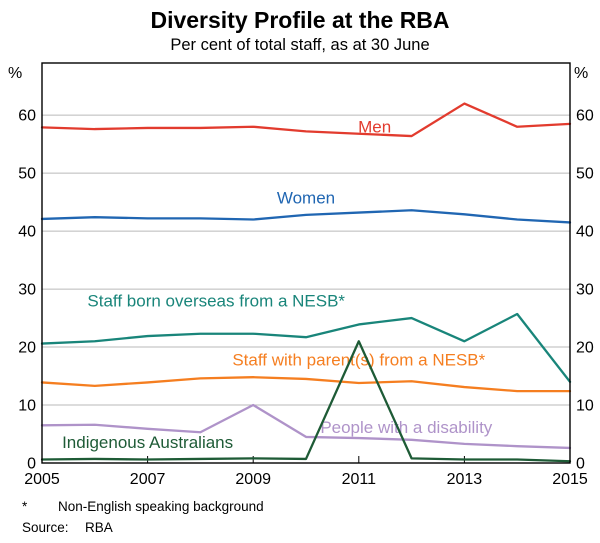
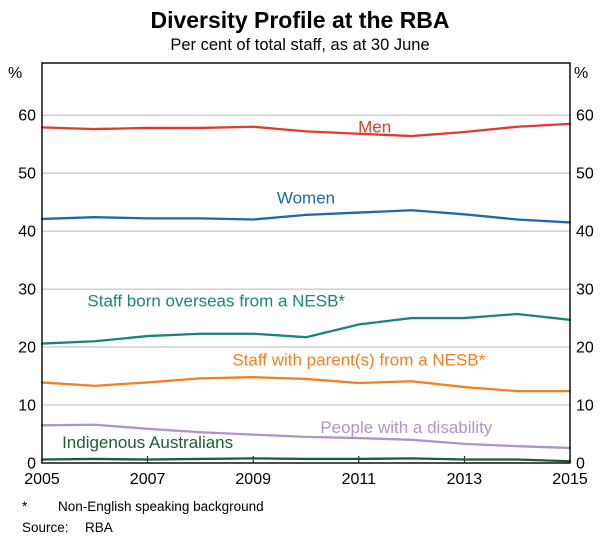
People with a disability/2009: 10 -> 5
Indigenous Australians/2011: 21 -> 1
Men/2013: 62 -> 57
Staff born overseas from a NESB*/2013: 21 -> 25
Staff born overseas from a NESB*/2015: 14 -> 25
